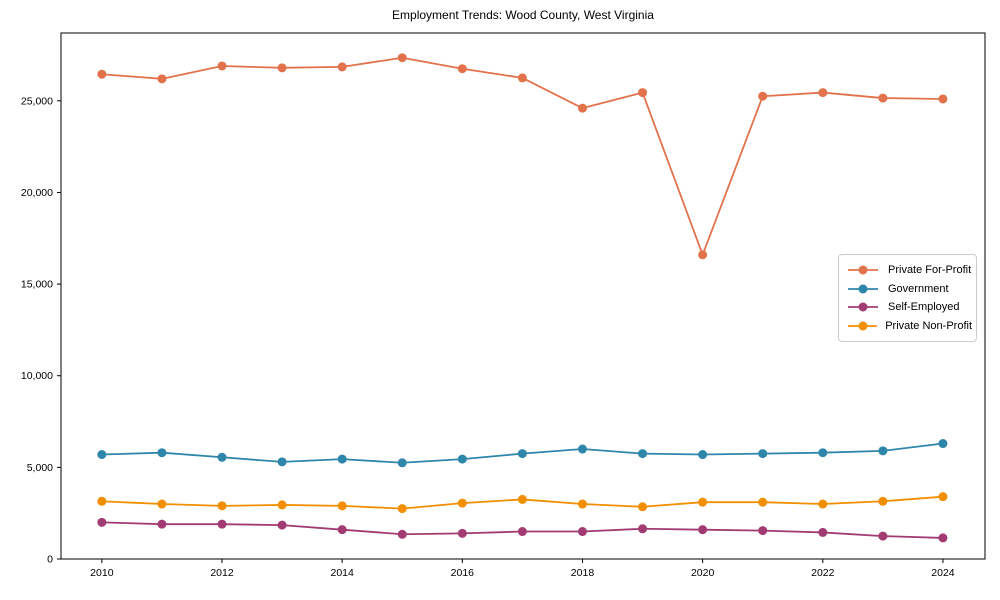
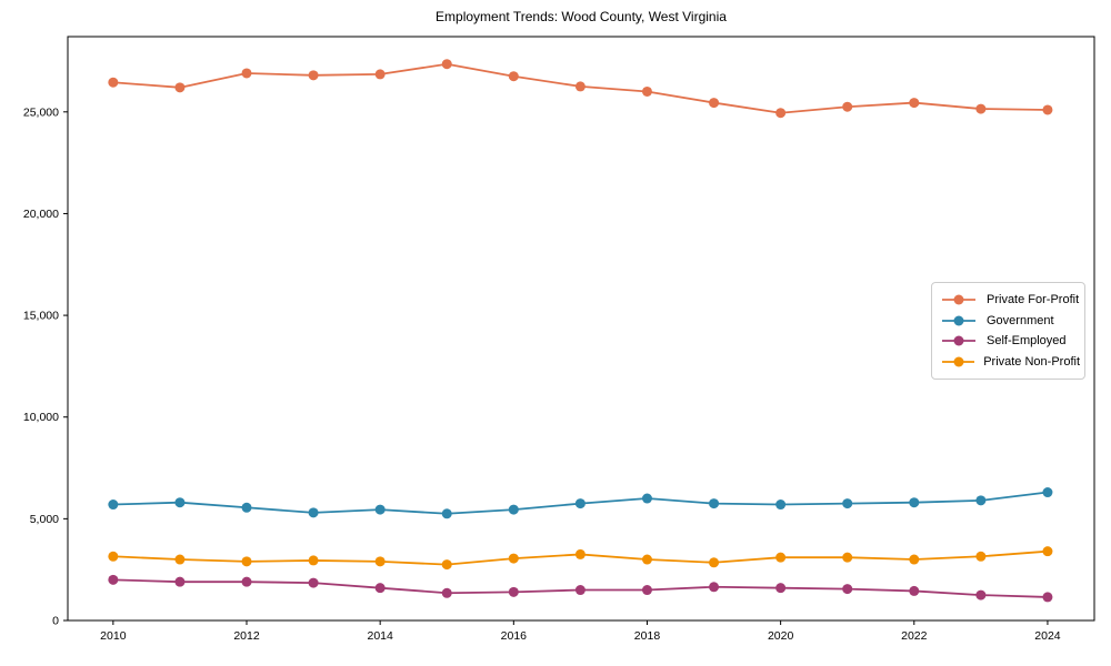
Private For-Profit/2018: 24600 -> 26000
Private For-Profit/2020: 16600 -> 25000
